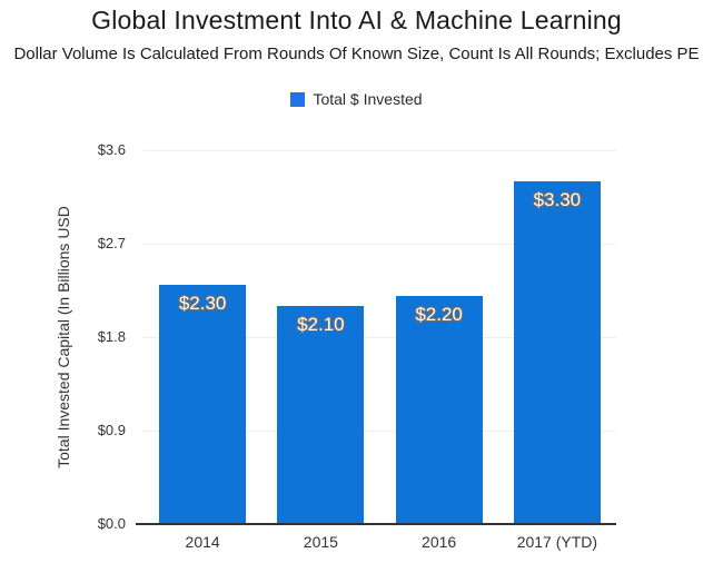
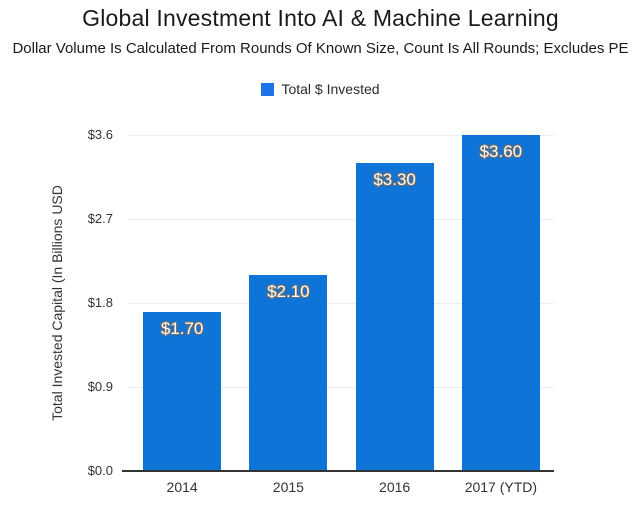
2014: $2.30 -> $1.70
2016: $2.20 -> $3.30
2017 (YTD): $3.30 -> $3.60
